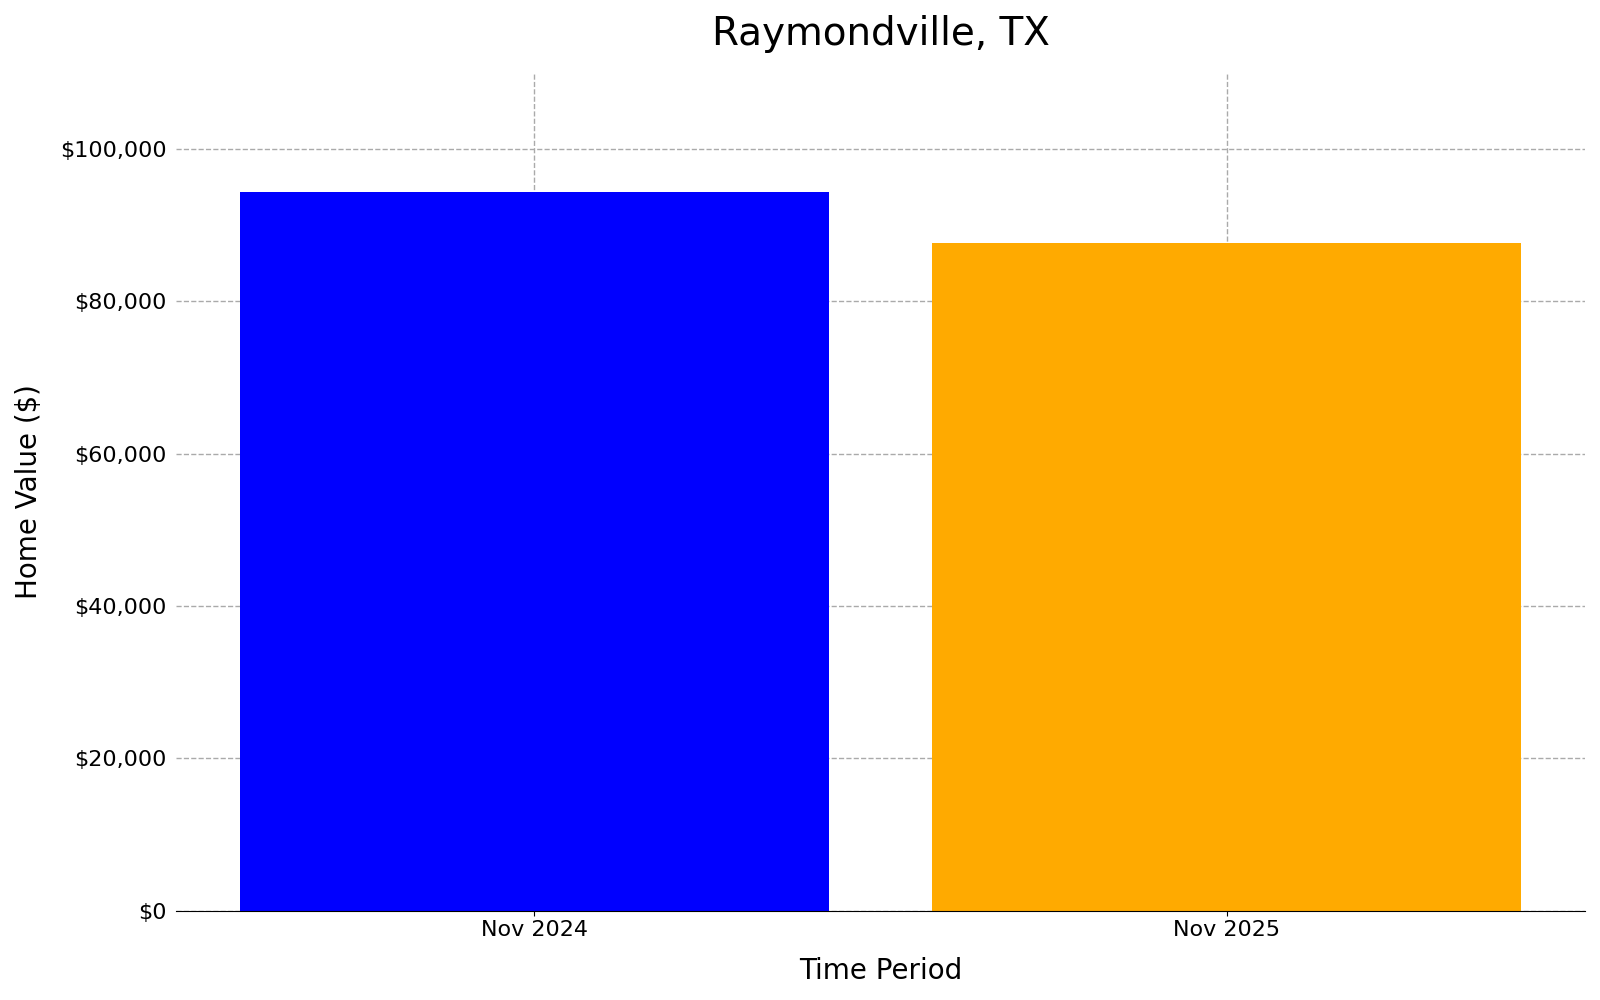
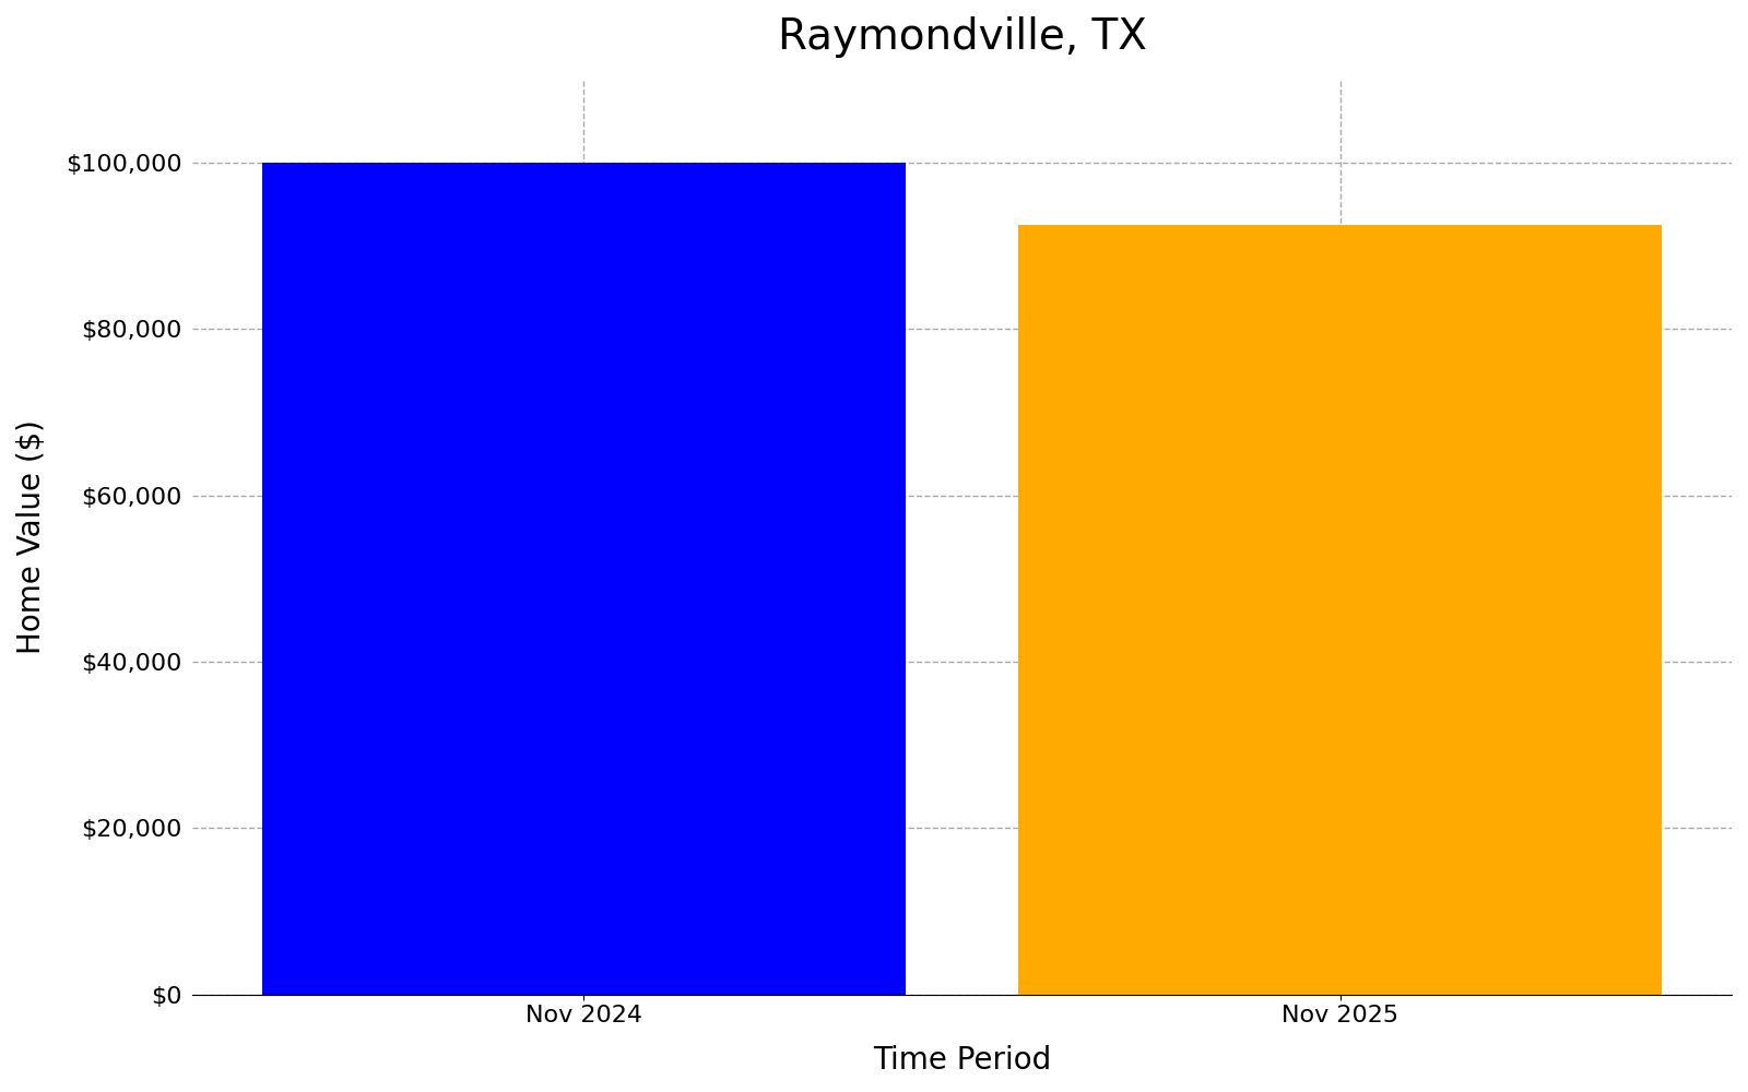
Nov 2024: $94,400 -> $100,000
Nov 2025: $87,600 -> $92,500
